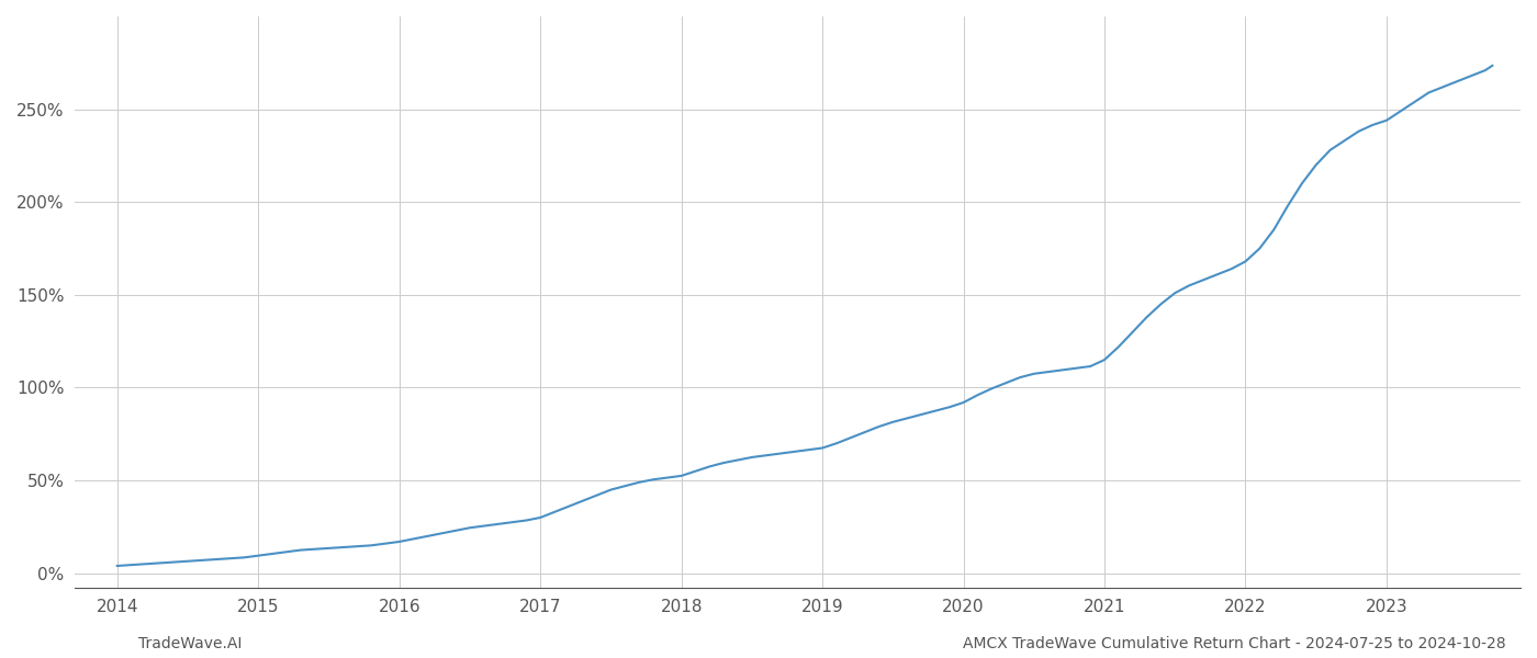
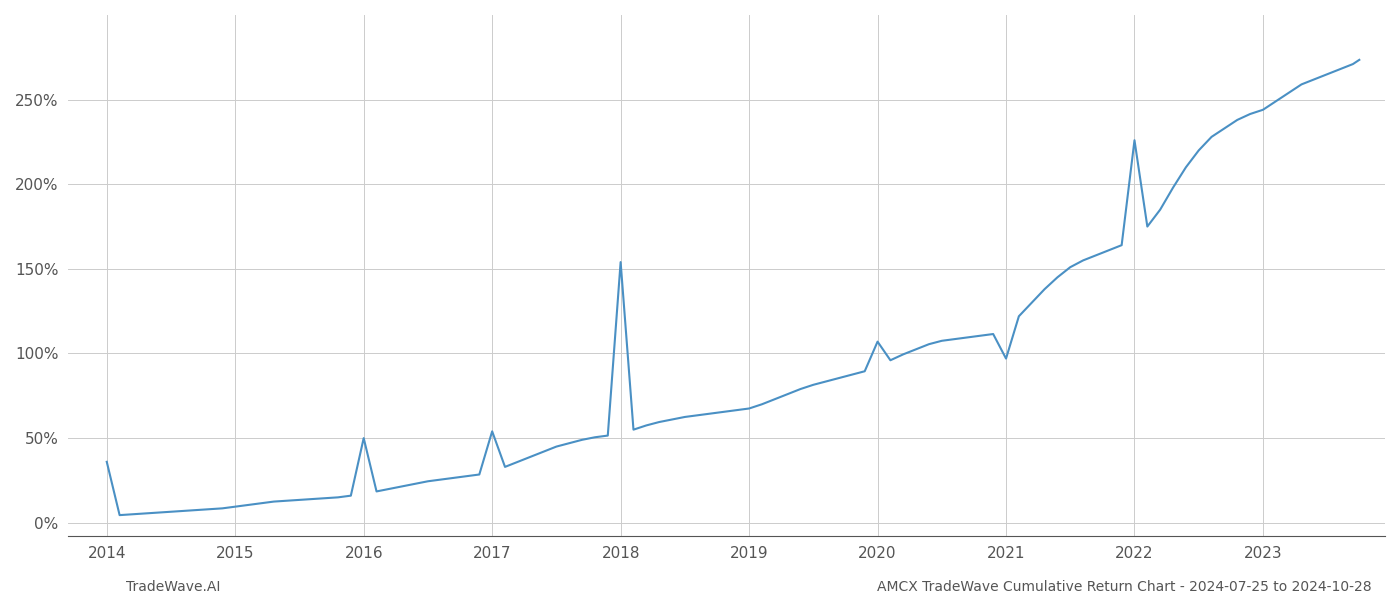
2014: 4% -> 36%
2016: 17% -> 50%
2017: 30% -> 54%
2018: 52% -> 154%
2020: 92% -> 107%
2021: 115% -> 97%
2022: 168% -> 226%
